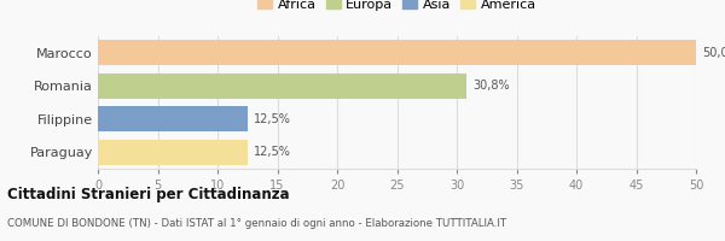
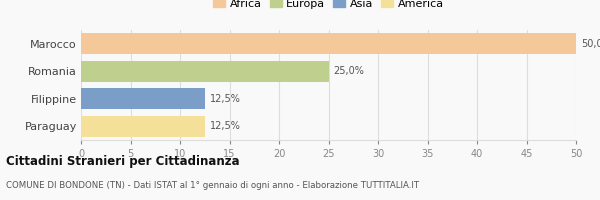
Romania: 30,8% -> 25,0%
